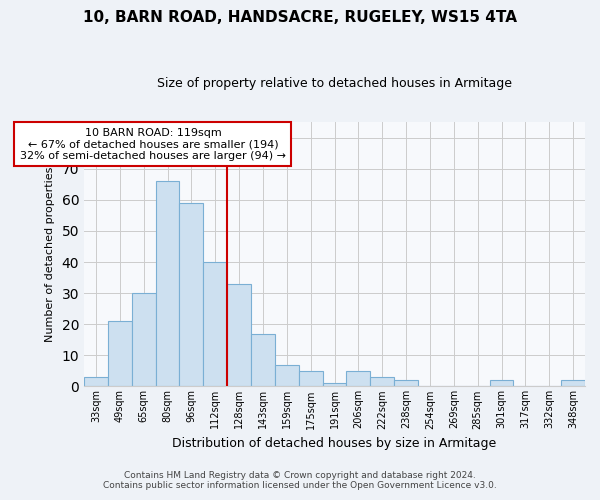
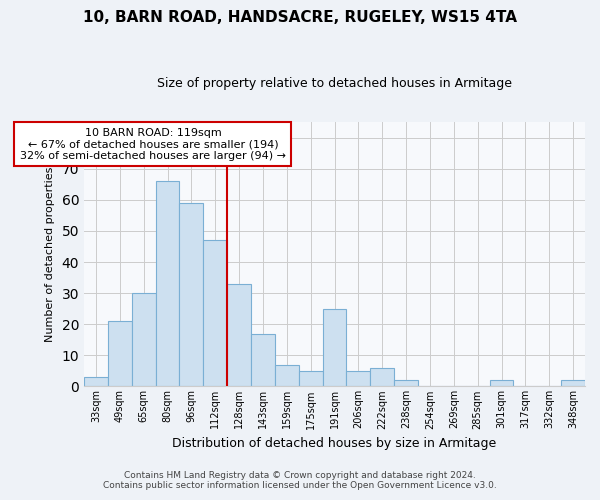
112sqm: 40 -> 47
191sqm: 1 -> 25
222sqm: 3 -> 6
